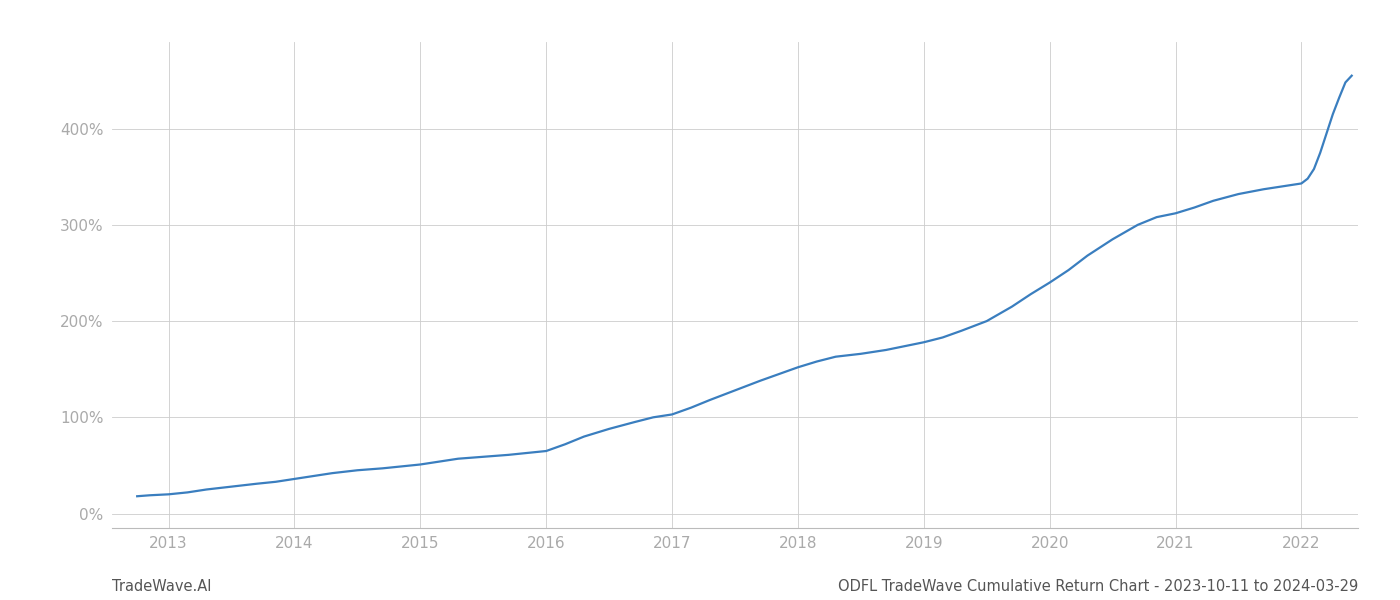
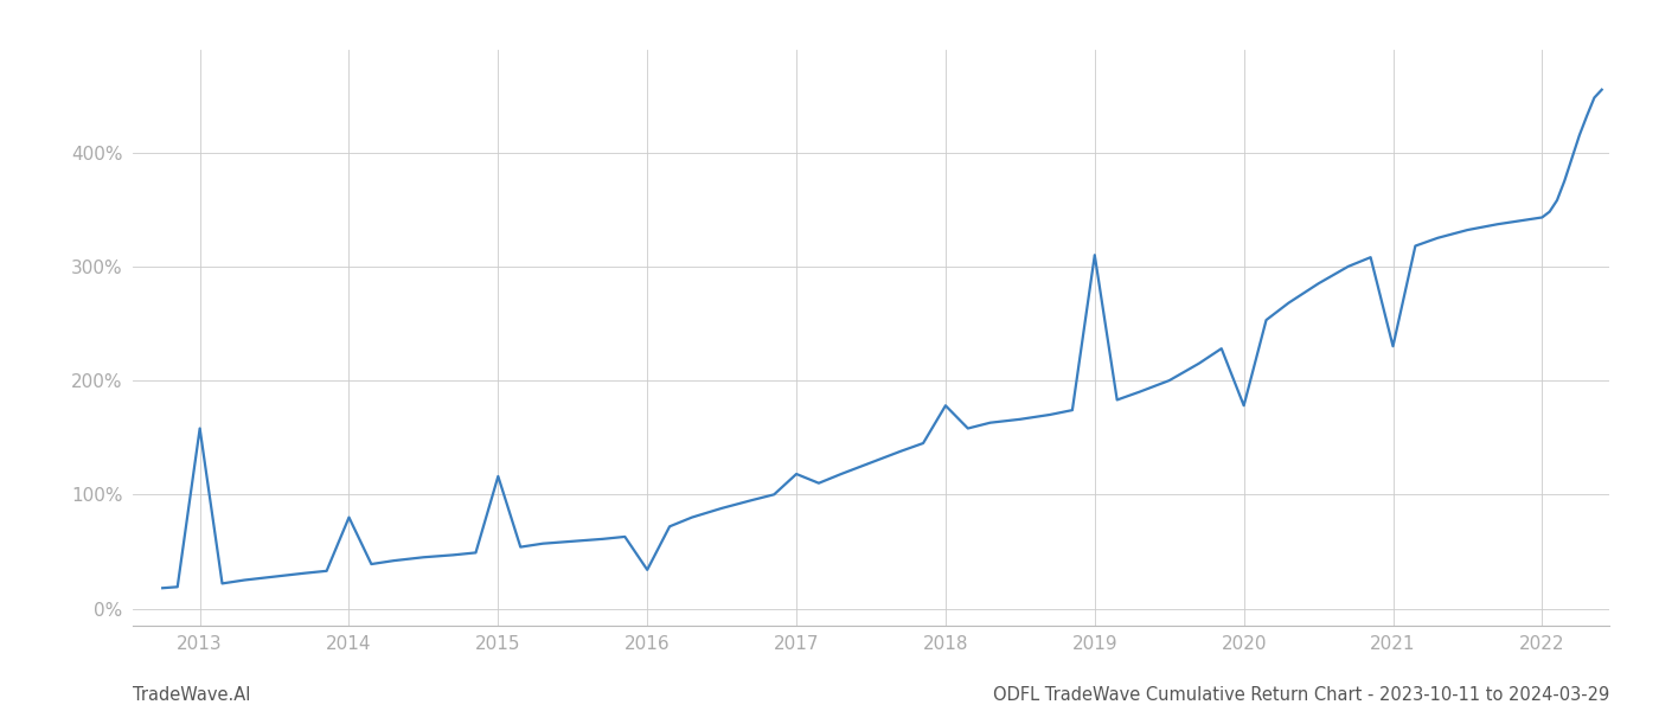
2013: 20% -> 158%
2014: 36% -> 80%
2015: 51% -> 116%
2016: 65% -> 34%
2017: 103% -> 118%
2018: 152% -> 178%
2019: 178% -> 310%
2020: 240% -> 178%
2021: 312% -> 230%
